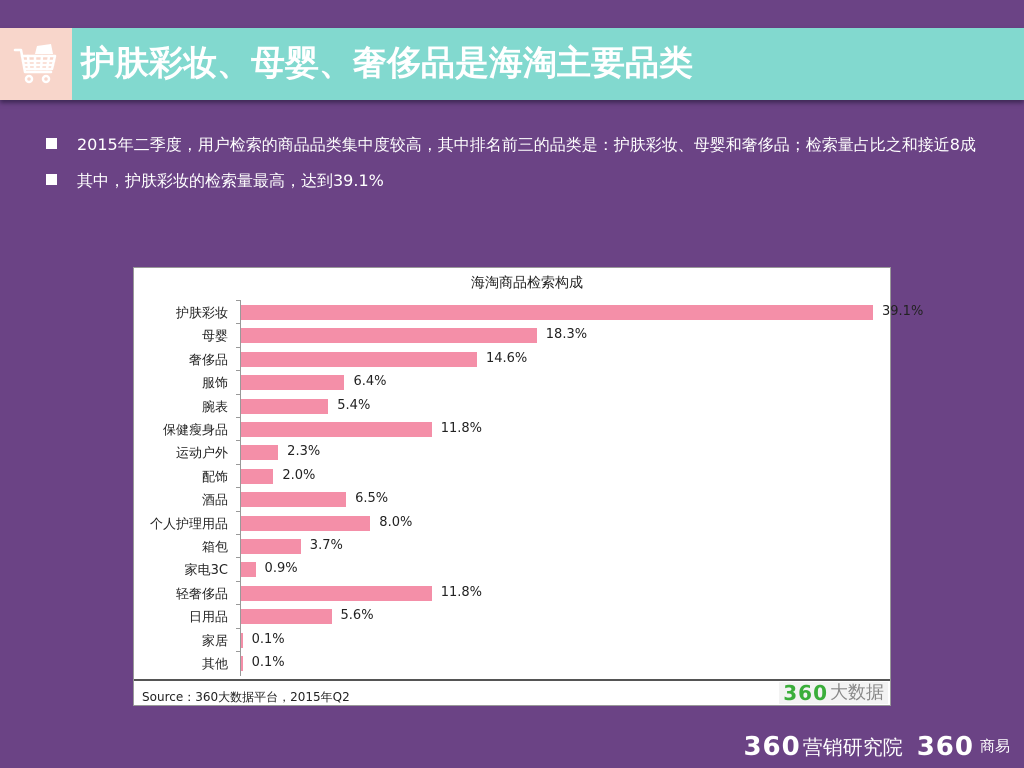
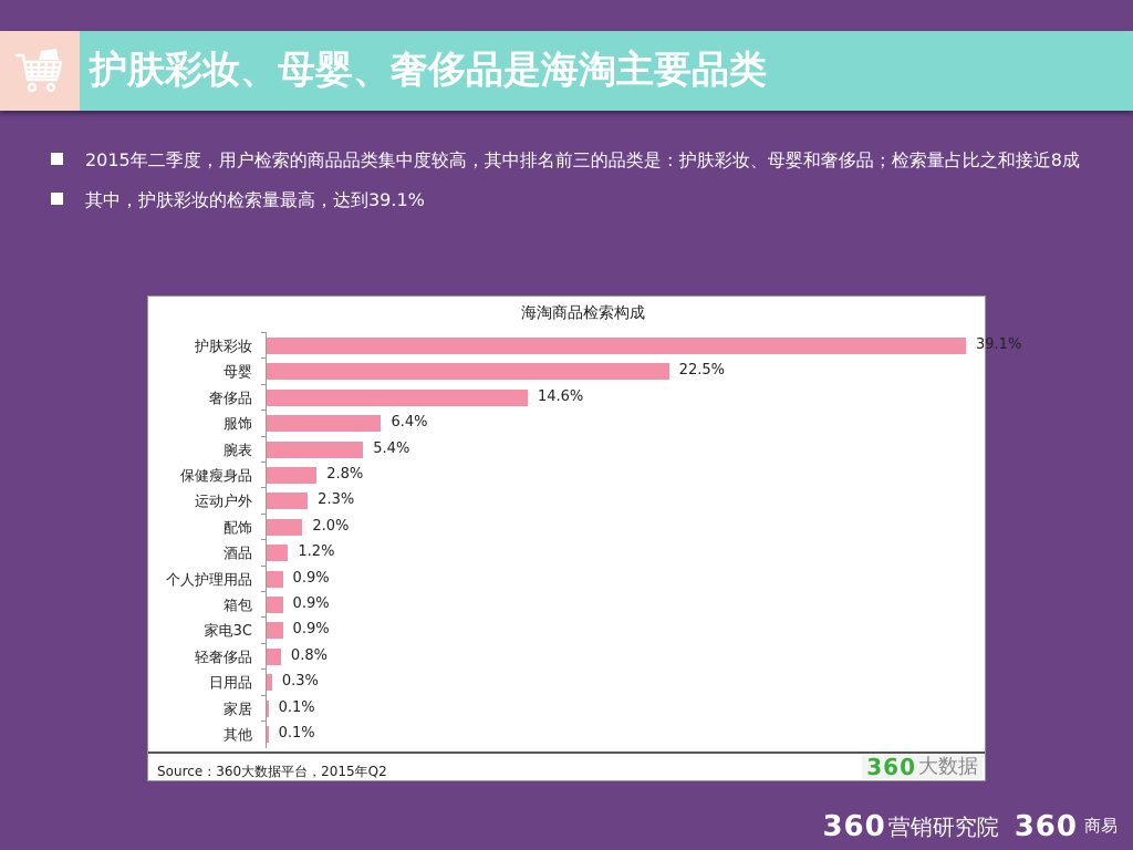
母婴: 18.3% -> 22.5%
保健瘦身品: 11.8% -> 2.8%
酒品: 6.5% -> 1.2%
个人护理用品: 8.0% -> 0.9%
箱包: 3.7% -> 0.9%
轻奢侈品: 11.8% -> 0.8%
日用品: 5.6% -> 0.3%
